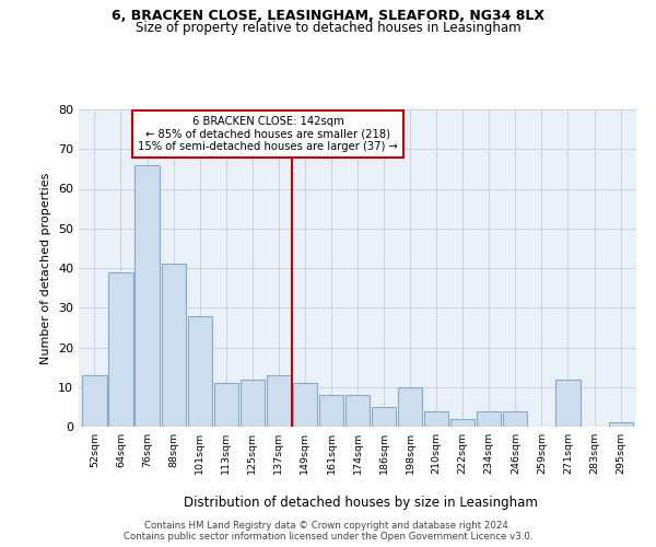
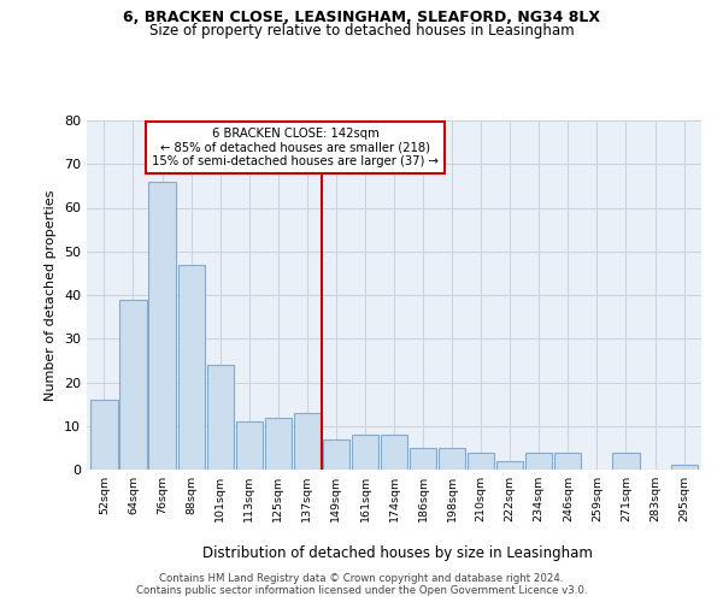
52sqm: 13 -> 16
88sqm: 41 -> 47
101sqm: 28 -> 24
149sqm: 11 -> 7
198sqm: 10 -> 5
271sqm: 12 -> 4
